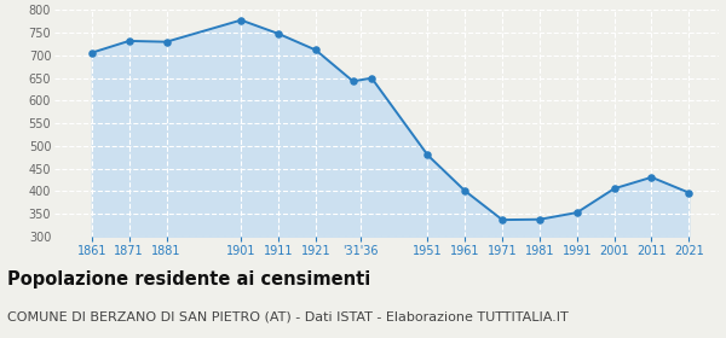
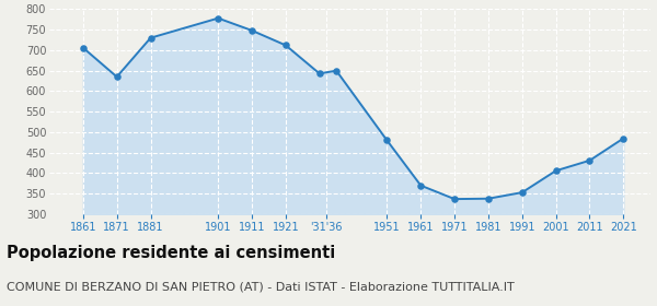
1871: 732 -> 635
1961: 401 -> 370
2021: 397 -> 485
